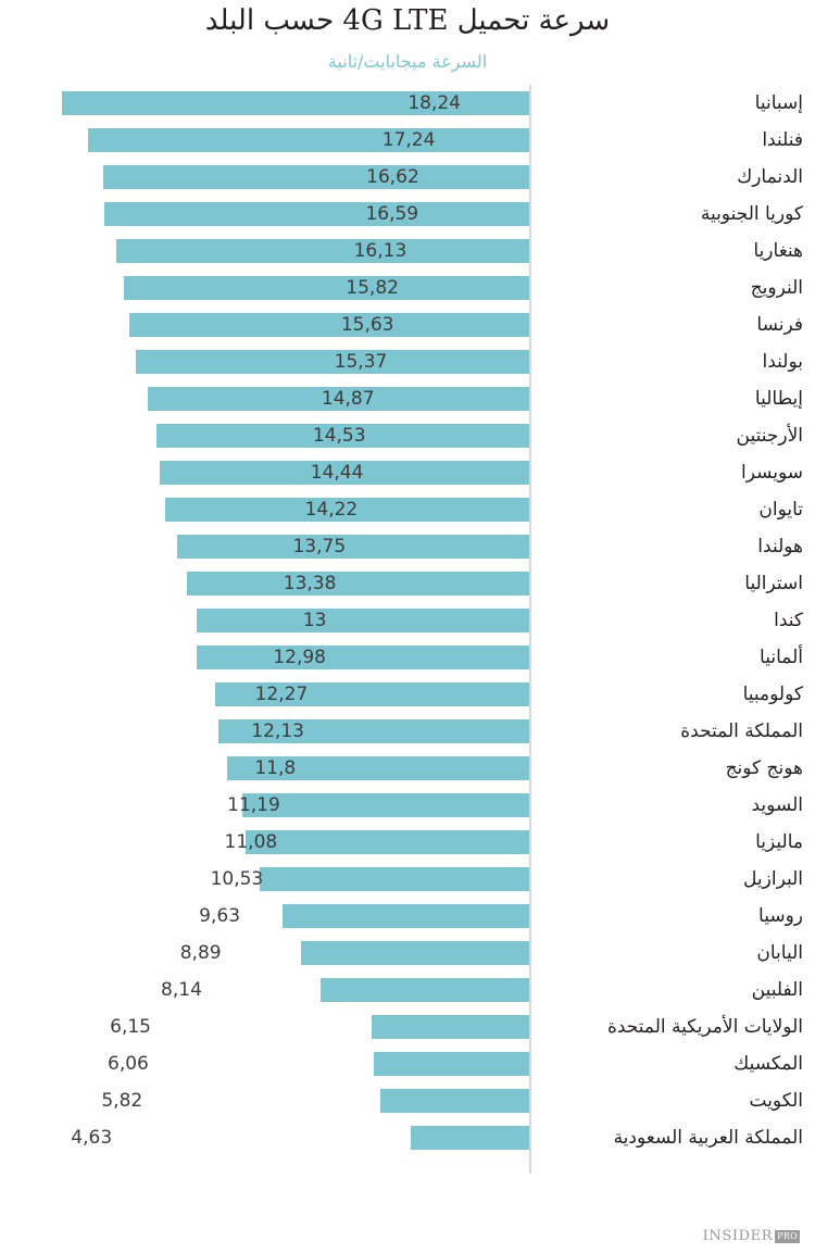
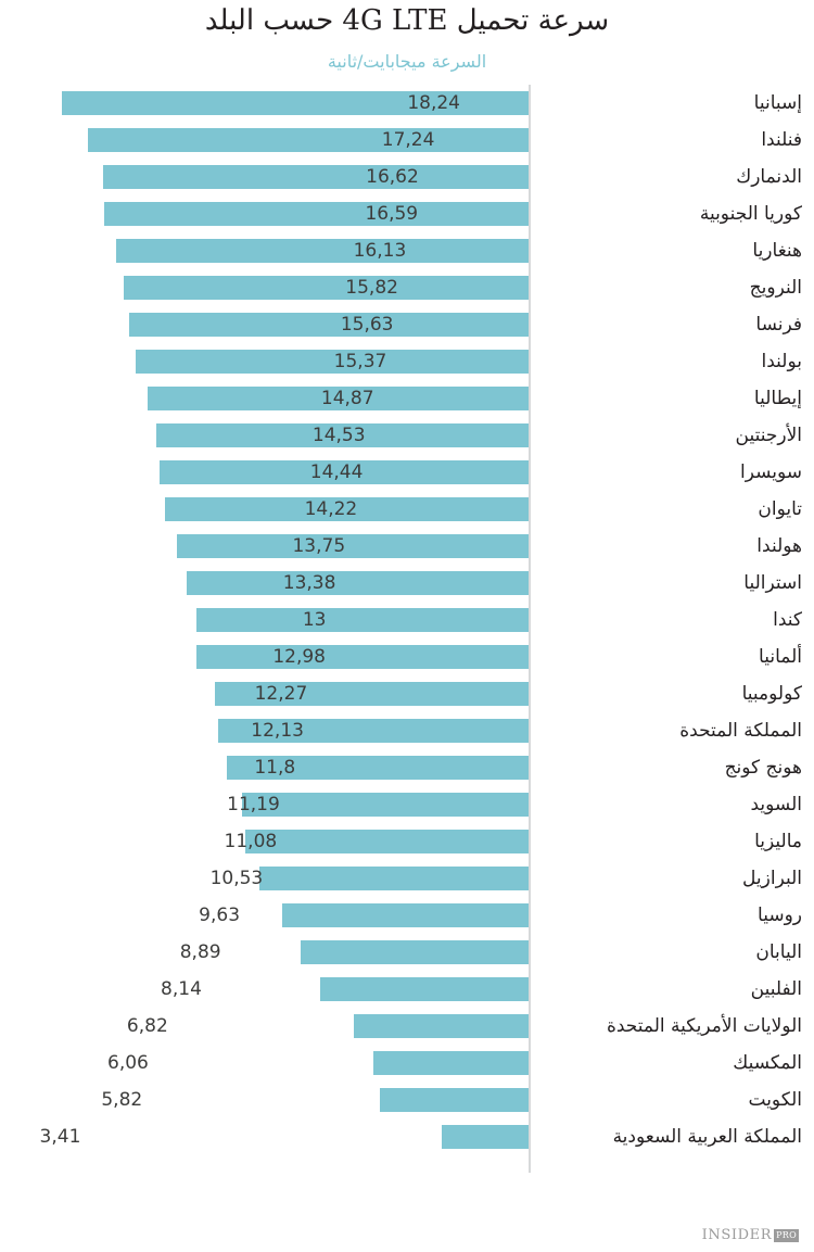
الولايات الأمريكية المتحدة: 6,15 -> 6,82
المملكة العربية السعودية: 4,63 -> 3,41
